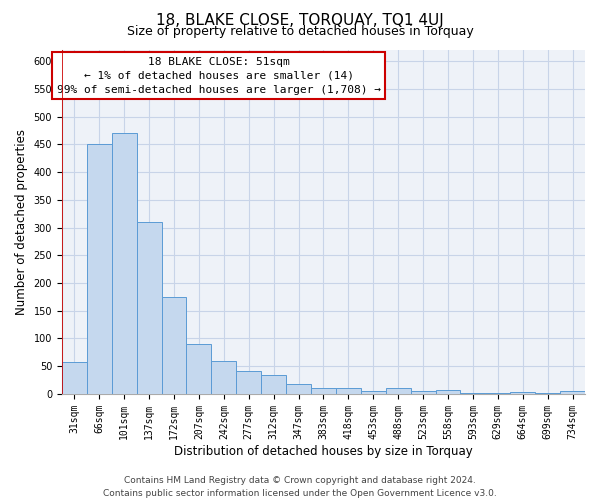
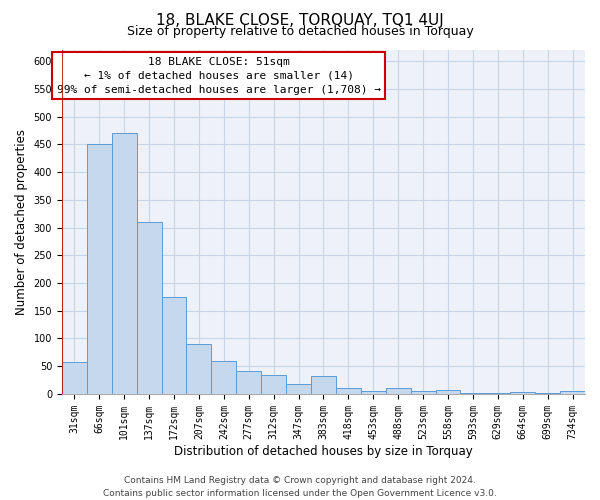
383sqm: 10 -> 32
